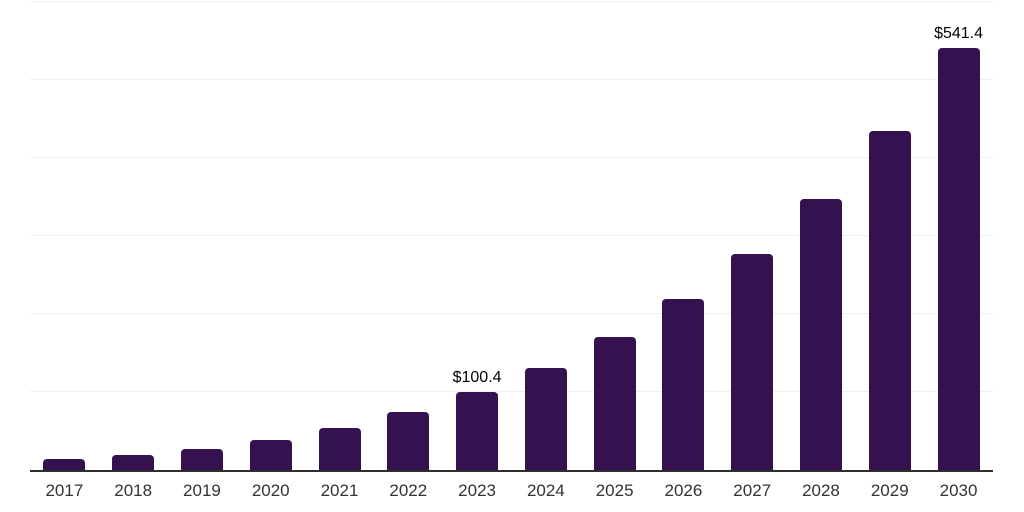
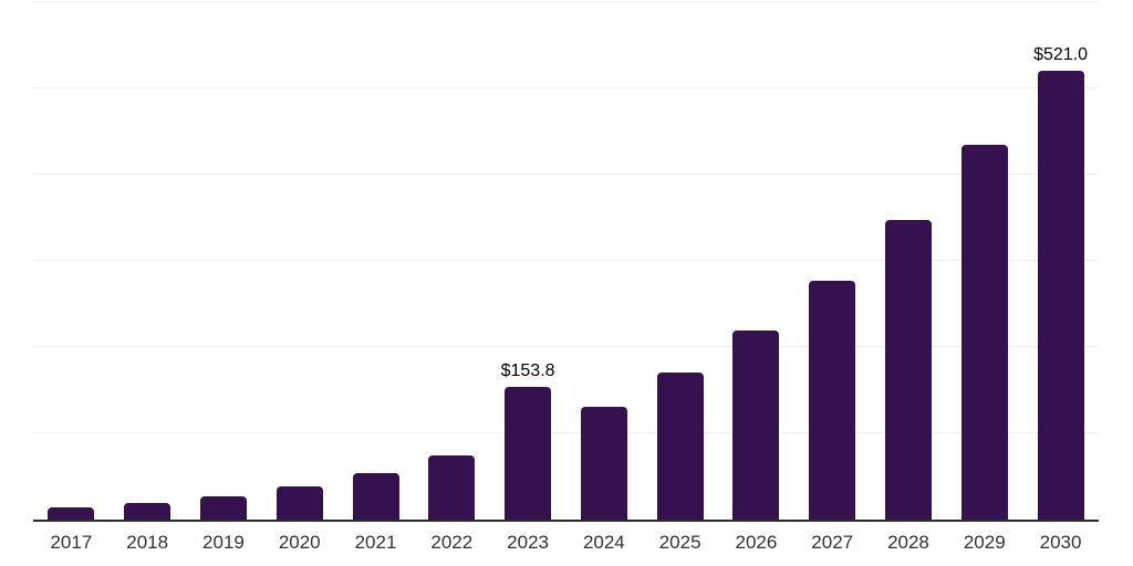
2023: $100.4 -> $153.8
2030: $541.4 -> $521.0
